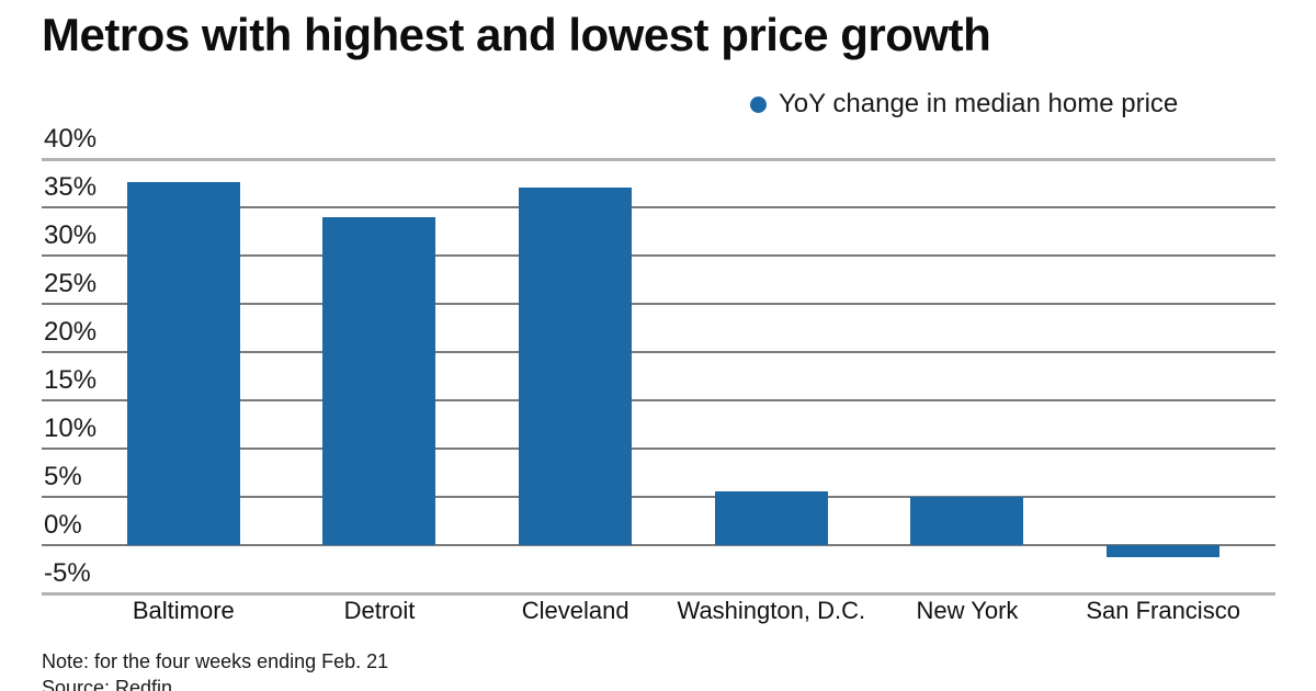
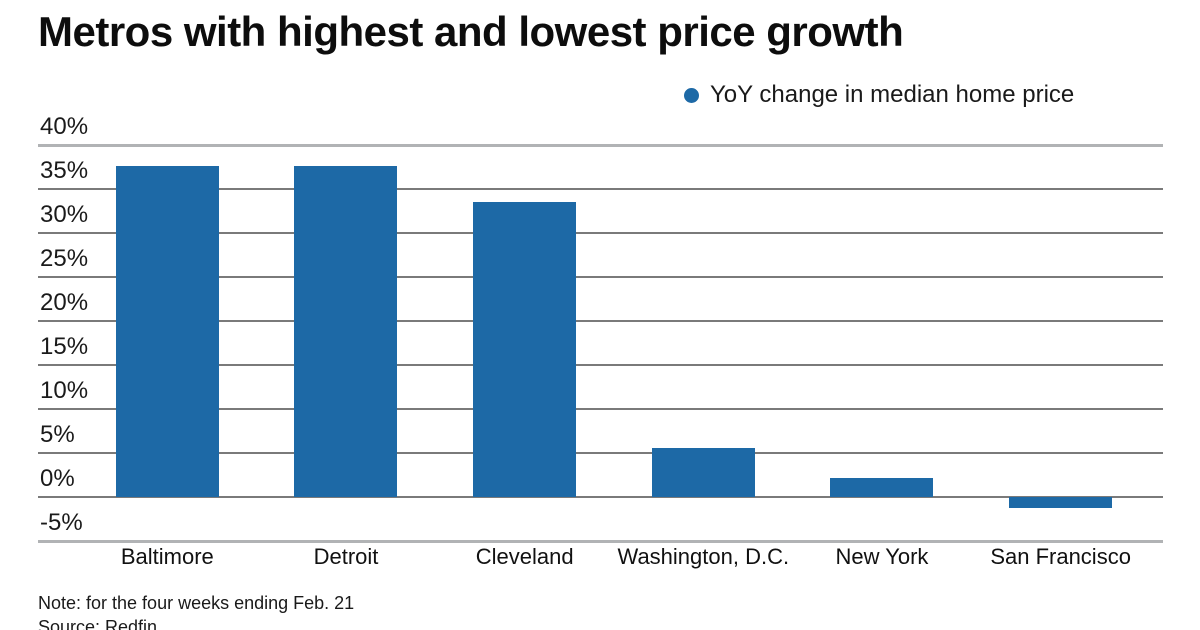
Detroit: 34% -> 38%
Cleveland: 37% -> 34%
New York: 5% -> 2%
